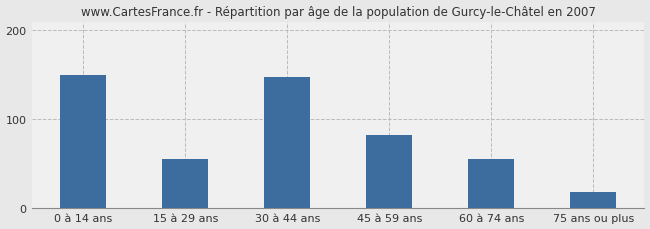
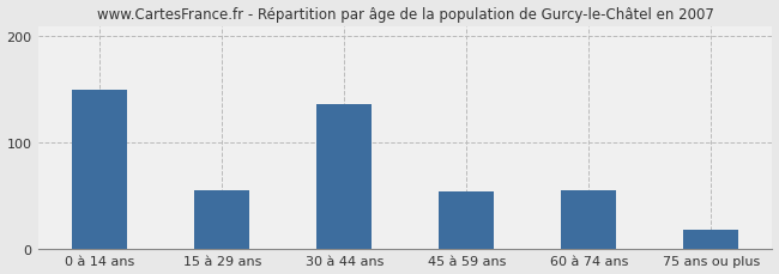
30 à 44 ans: 148 -> 136
45 à 59 ans: 82 -> 54
